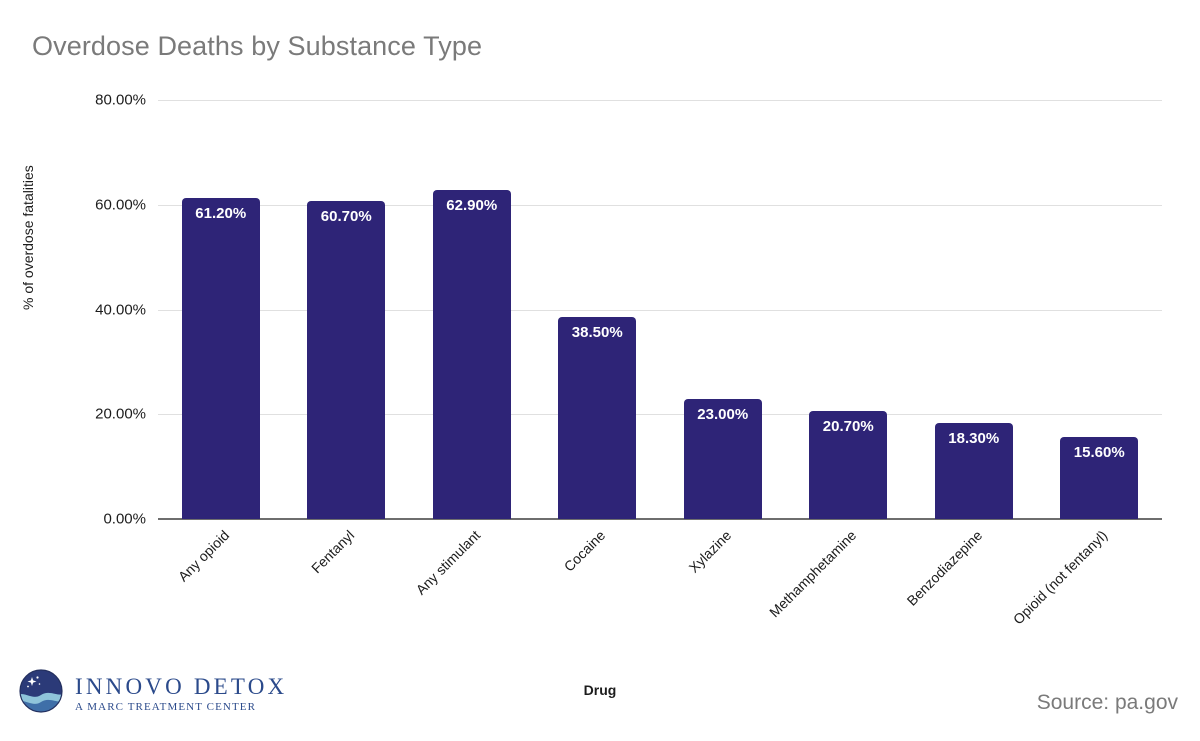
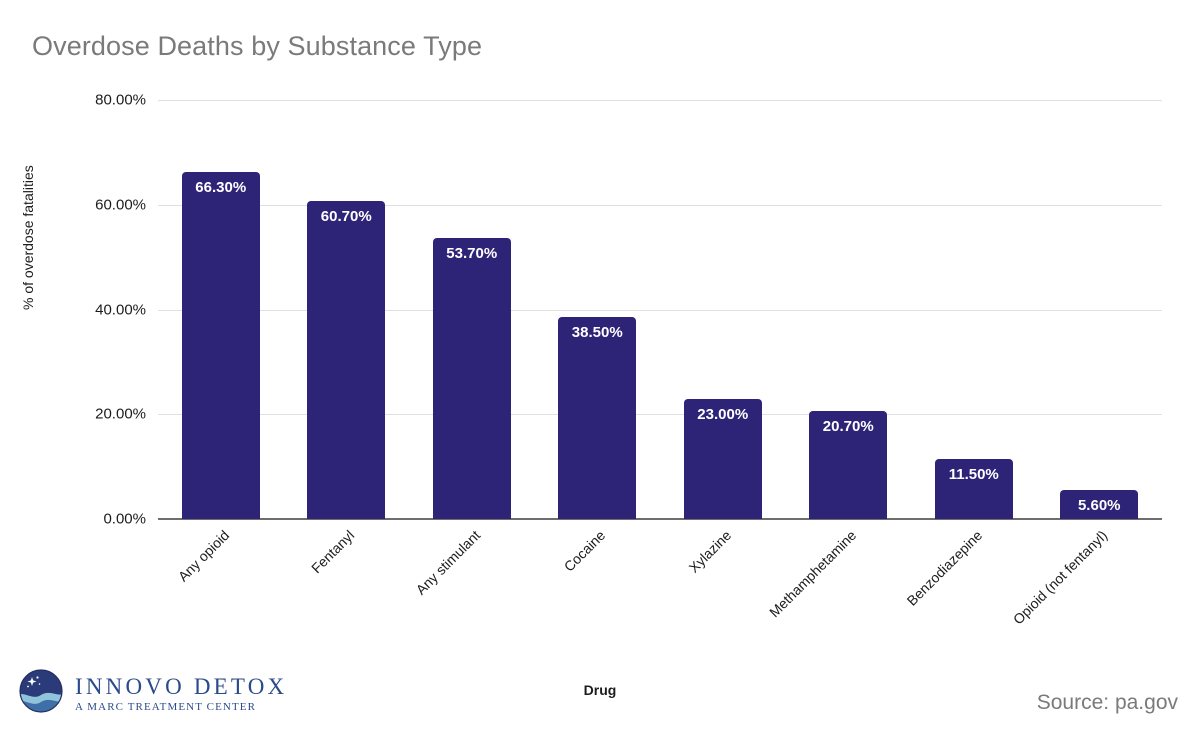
Any opioid: 61.20% -> 66.30%
Any stimulant: 62.90% -> 53.70%
Benzodiazepine: 18.30% -> 11.50%
Opioid (not fentanyl): 15.60% -> 5.60%
